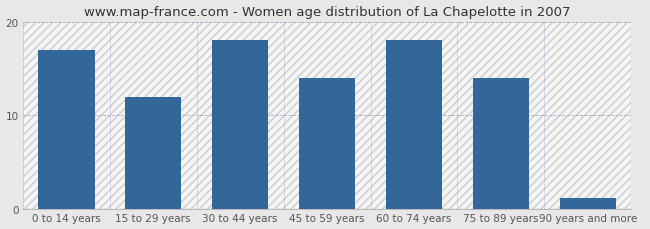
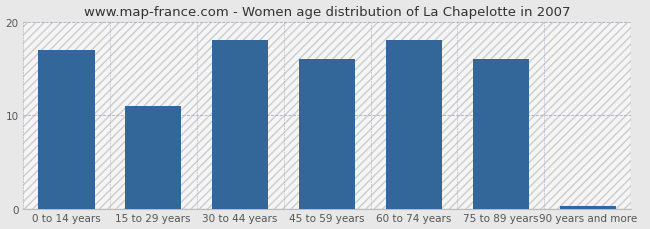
15 to 29 years: 12.0 -> 11.0
45 to 59 years: 14.0 -> 16.0
75 to 89 years: 14.0 -> 16.0
90 years and more: 1.2 -> 0.3
